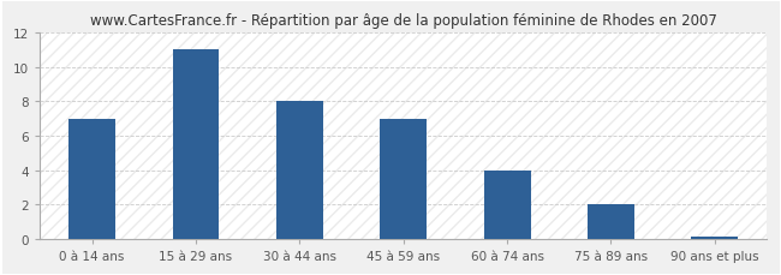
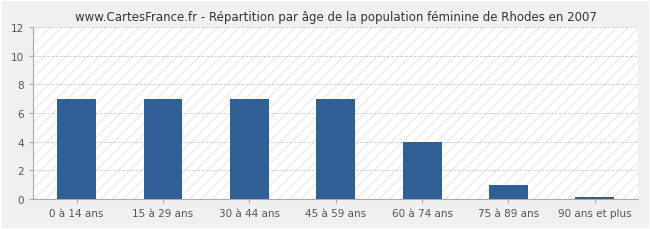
15 à 29 ans: 11.0 -> 7.0
30 à 44 ans: 8.0 -> 7.0
75 à 89 ans: 2.0 -> 1.0
